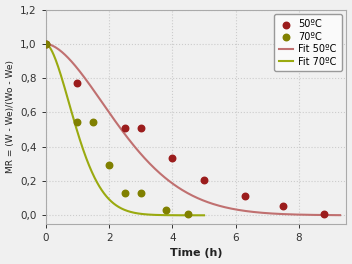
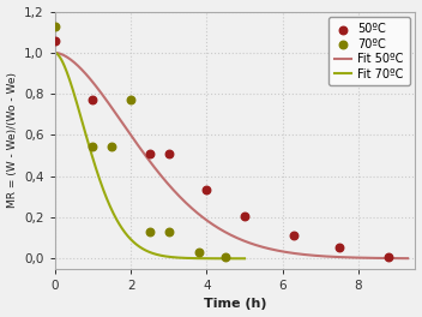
50ºC/0: 1,00 -> 1,06
70ºC/0: 1,00 -> 1,13
70ºC/2: 0,29 -> 0,77
